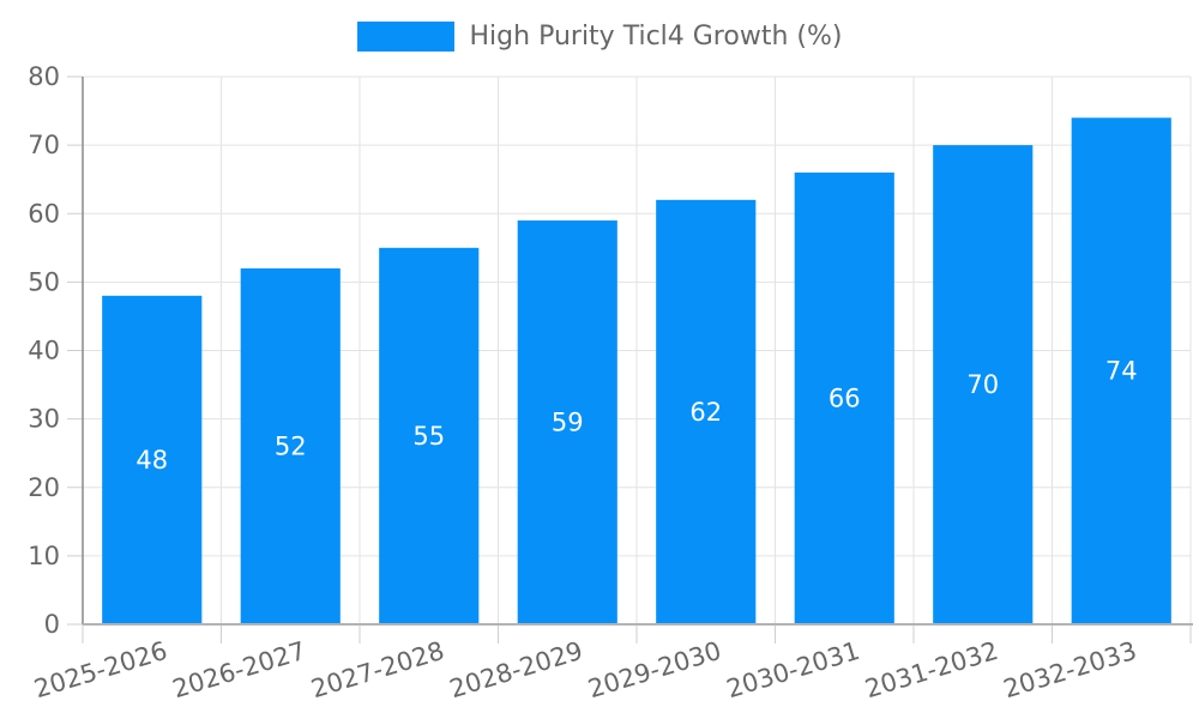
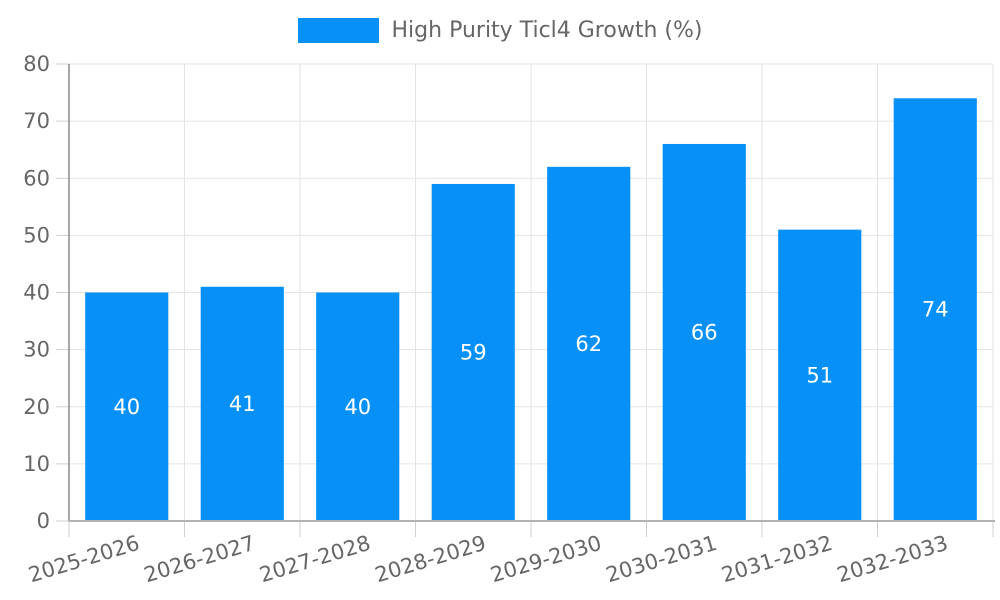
2025-2026: 48 -> 40
2026-2027: 52 -> 41
2027-2028: 55 -> 40
2031-2032: 70 -> 51
